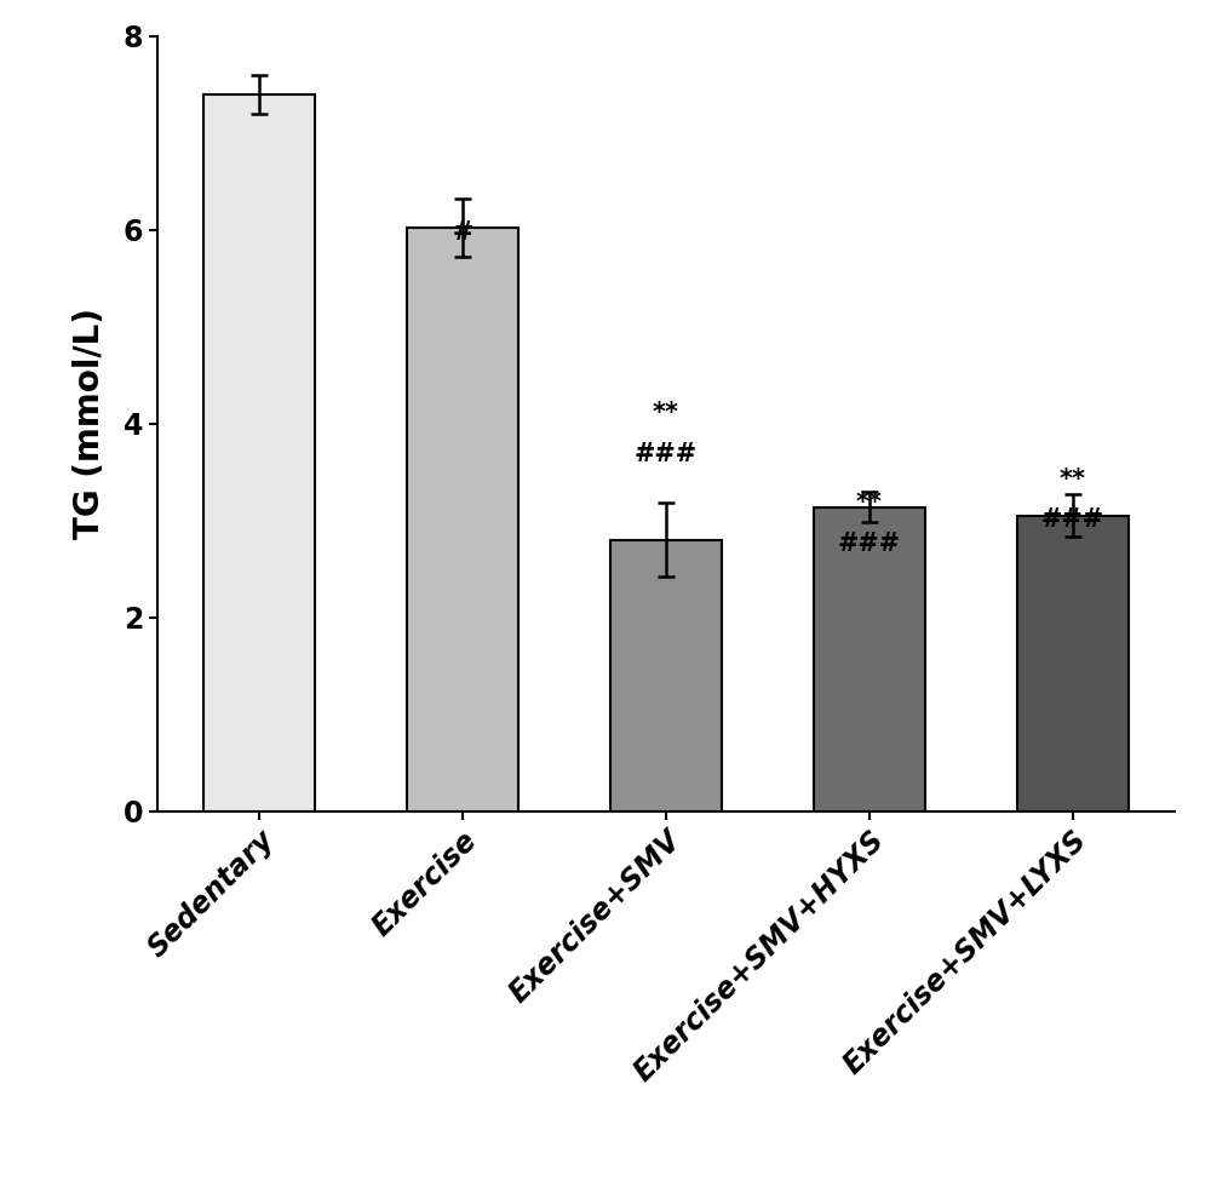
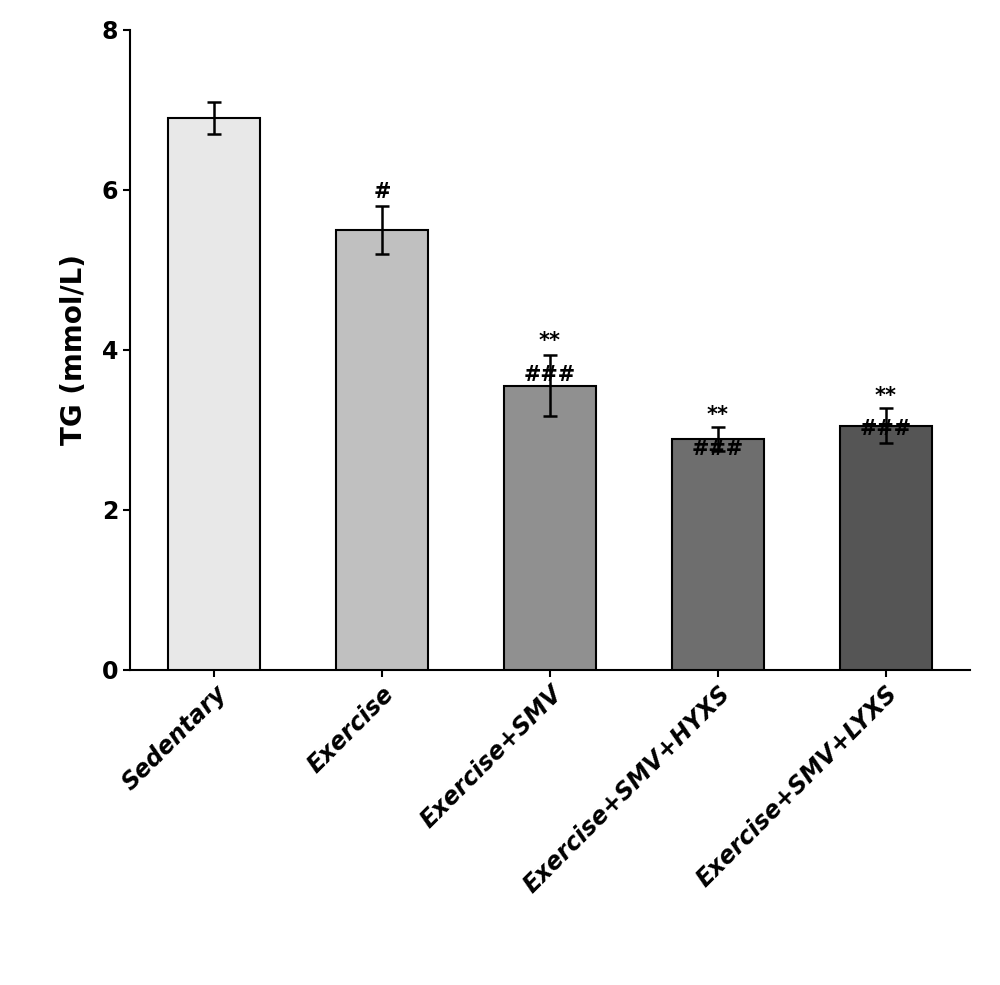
Sedentary: 7.40 -> 6.90
Exercise: 6.02 -> 5.50
Exercise+SMV: 2.80 -> 3.55
Exercise+SMV+HYXS: 3.14 -> 2.88
